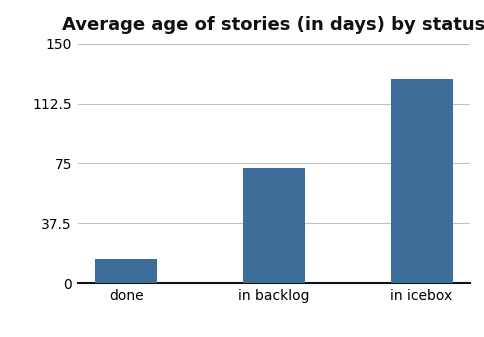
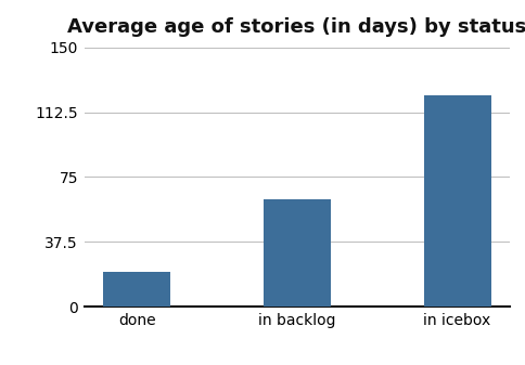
done: 15 -> 20
in backlog: 72 -> 62
in icebox: 128 -> 122
